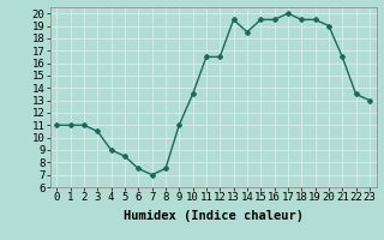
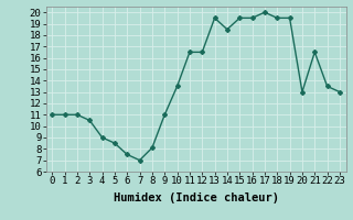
8: 7.5 -> 8.1
20: 19.0 -> 13.0
